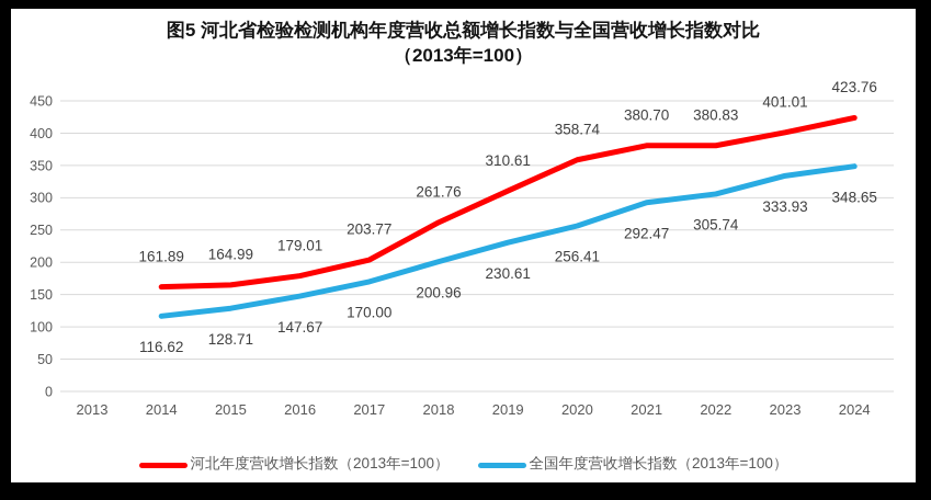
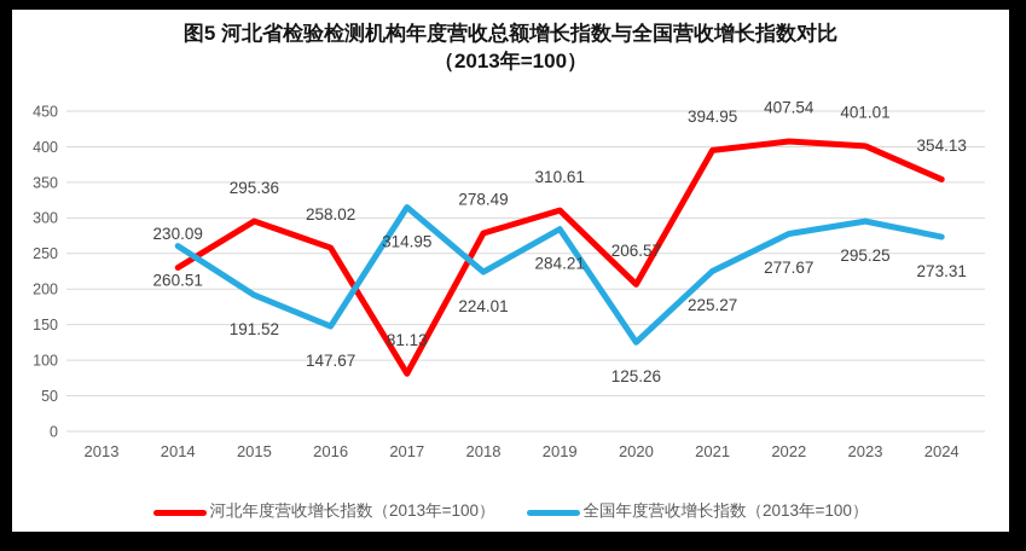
河北年度营收增长指数（2013年=100）/2014: 161.89 -> 230.09
全国年度营收增长指数（2013年=100）/2014: 116.62 -> 260.51
河北年度营收增长指数（2013年=100）/2015: 164.99 -> 295.36
全国年度营收增长指数（2013年=100）/2015: 128.71 -> 191.52
河北年度营收增长指数（2013年=100）/2016: 179.01 -> 258.02
河北年度营收增长指数（2013年=100）/2017: 203.77 -> 81.13
全国年度营收增长指数（2013年=100）/2017: 170.00 -> 314.95
河北年度营收增长指数（2013年=100）/2018: 261.76 -> 278.49
全国年度营收增长指数（2013年=100）/2018: 200.96 -> 224.01
全国年度营收增长指数（2013年=100）/2019: 230.61 -> 284.21
河北年度营收增长指数（2013年=100）/2020: 358.74 -> 206.57
全国年度营收增长指数（2013年=100）/2020: 256.41 -> 125.26
河北年度营收增长指数（2013年=100）/2021: 380.70 -> 394.95
全国年度营收增长指数（2013年=100）/2021: 292.47 -> 225.27
河北年度营收增长指数（2013年=100）/2022: 380.83 -> 407.54
全国年度营收增长指数（2013年=100）/2022: 305.74 -> 277.67
全国年度营收增长指数（2013年=100）/2023: 333.93 -> 295.25
河北年度营收增长指数（2013年=100）/2024: 423.76 -> 354.13
全国年度营收增长指数（2013年=100）/2024: 348.65 -> 273.31
